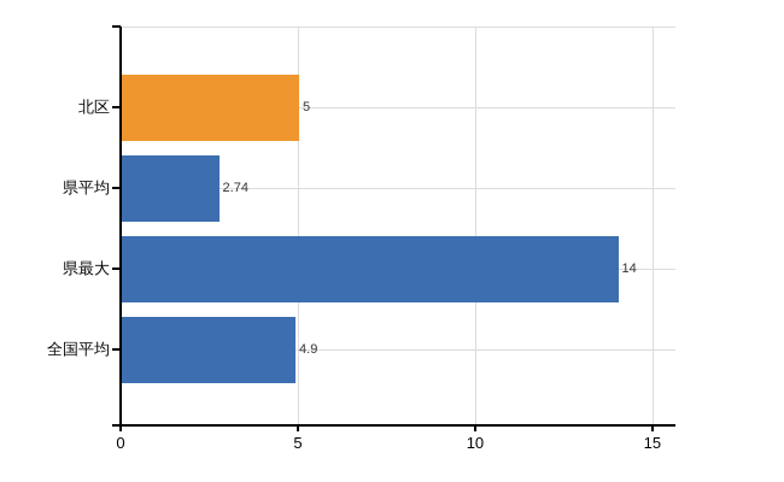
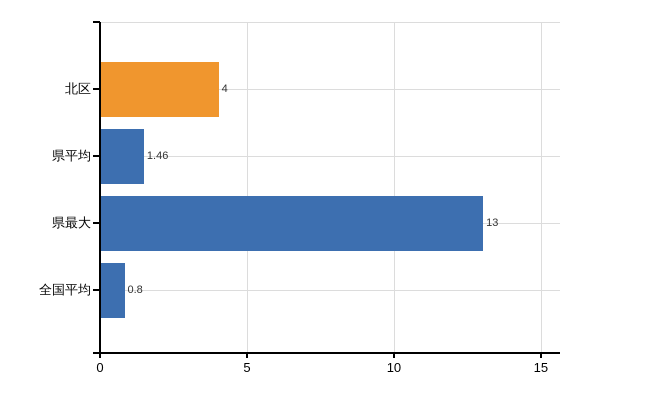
北区: 5 -> 4
県平均: 2.74 -> 1.46
県最大: 14 -> 13
全国平均: 4.9 -> 0.8
